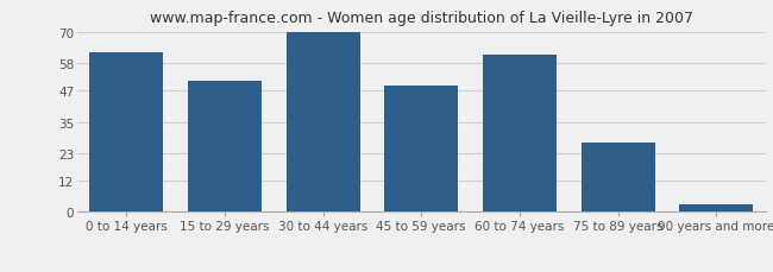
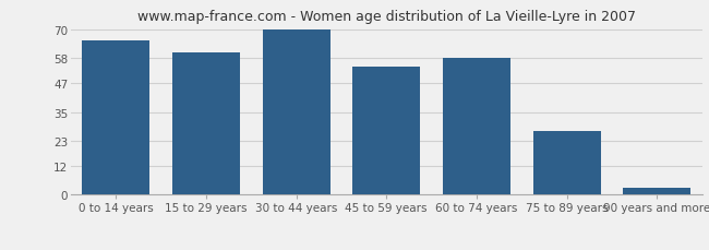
0 to 14 years: 62 -> 65
15 to 29 years: 51 -> 60
45 to 59 years: 49 -> 54
60 to 74 years: 61 -> 58
